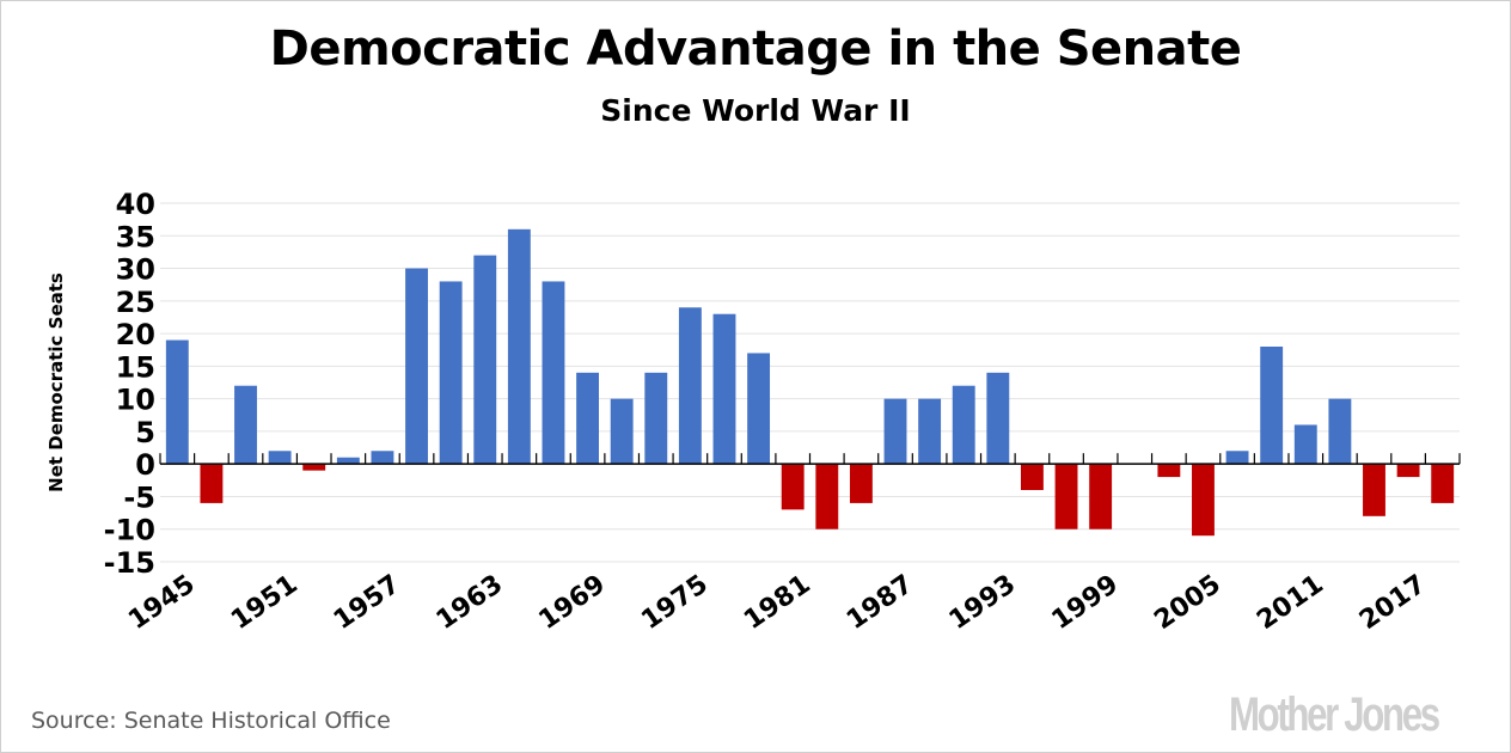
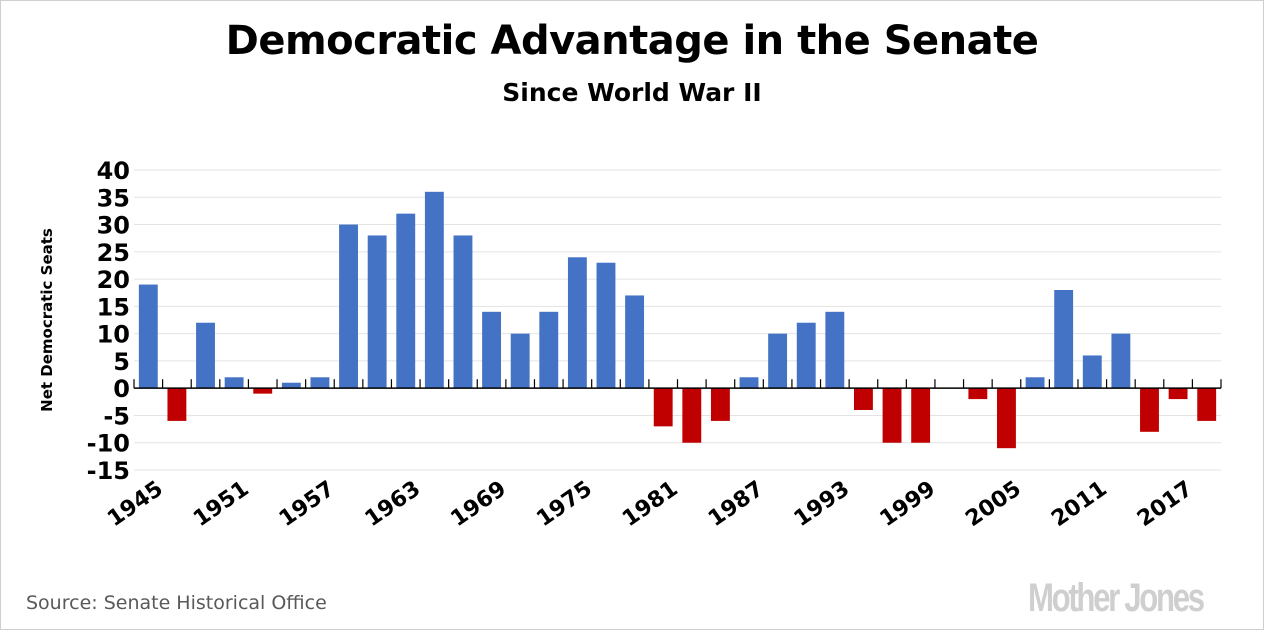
1987: 10 -> 2
